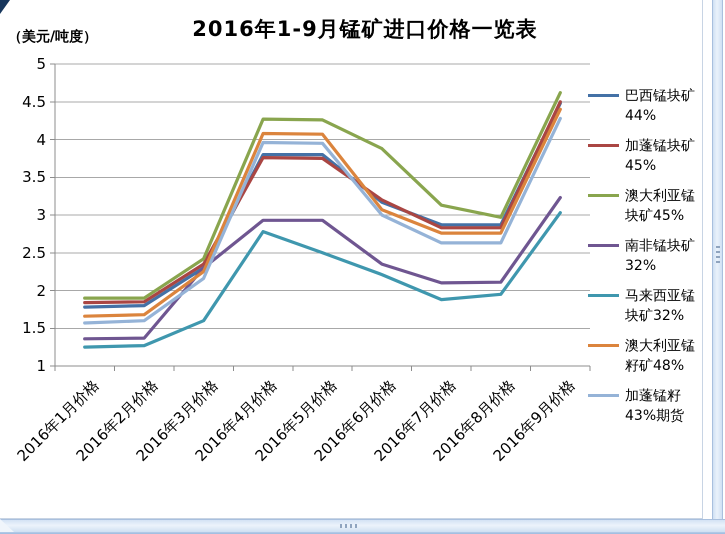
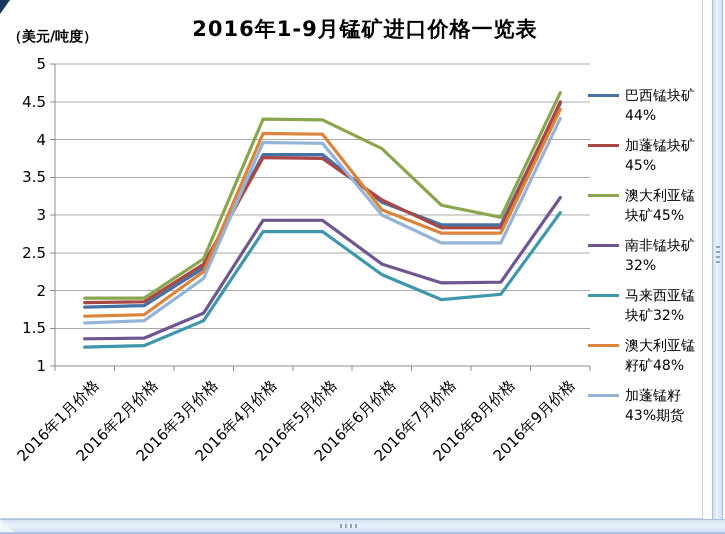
南非锰块矿32%/2016年3月价格: 2.3 -> 1.7
马来西亚锰块矿32%/2016年5月价格: 2.5 -> 2.8
